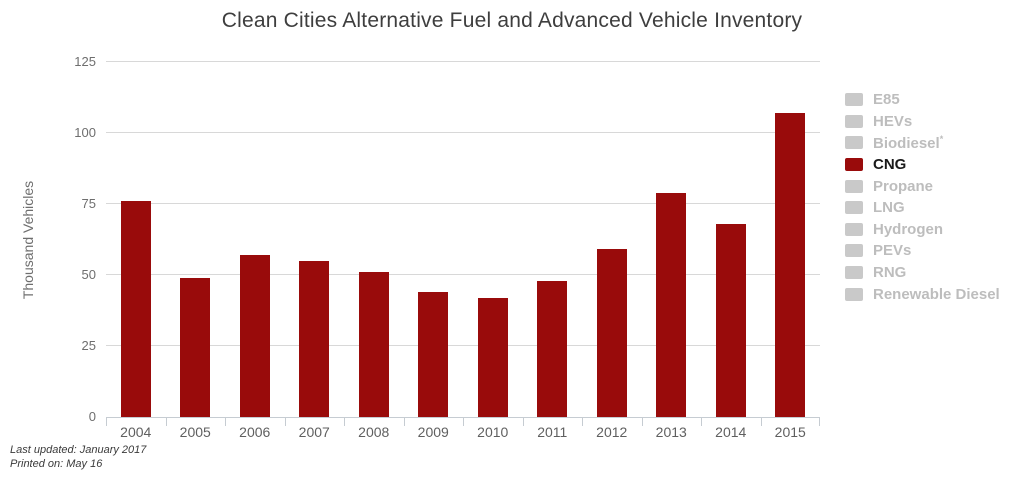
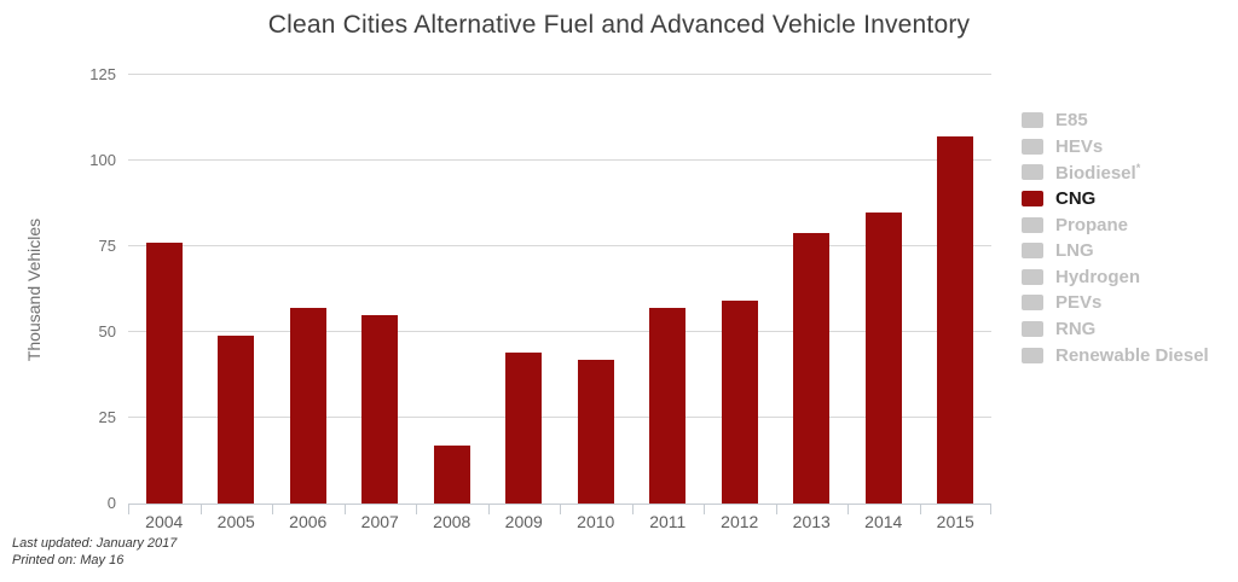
2008: 51 -> 17
2011: 48 -> 57
2014: 68 -> 85
